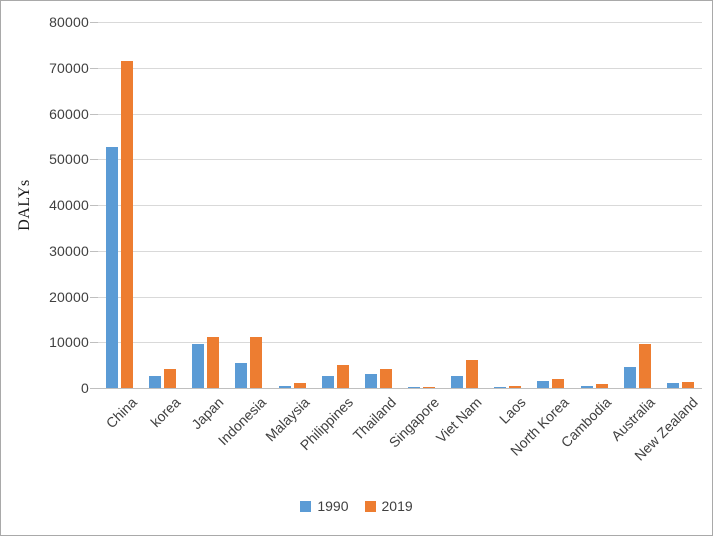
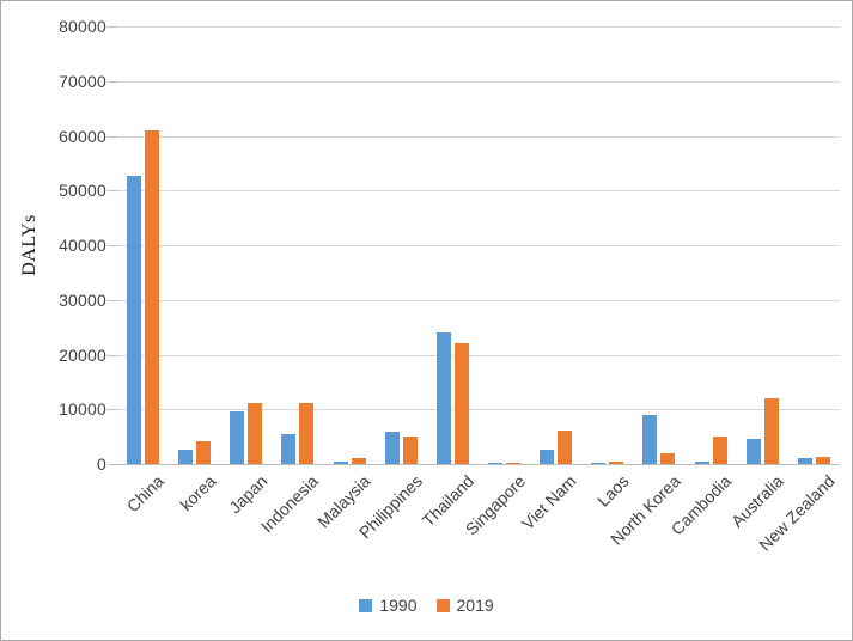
2019/China: 72000 -> 61000
1990/Philippines: 3000 -> 6000
1990/Thailand: 3000 -> 24000
2019/Thailand: 4000 -> 22000
1990/North Korea: 2000 -> 9000
2019/Cambodia: 1000 -> 5000
2019/Australia: 10000 -> 12000
